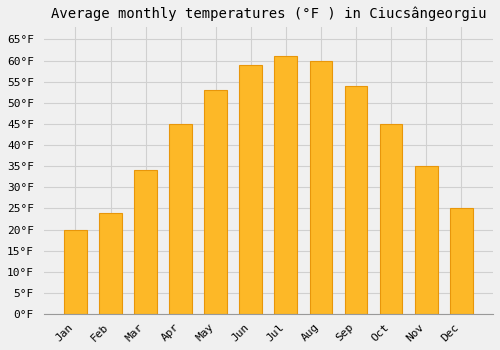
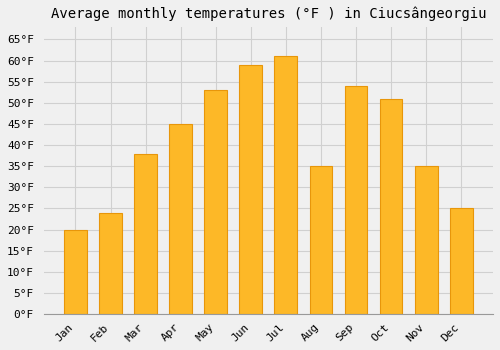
Mar: 34°F -> 38°F
Aug: 60°F -> 35°F
Oct: 45°F -> 51°F
